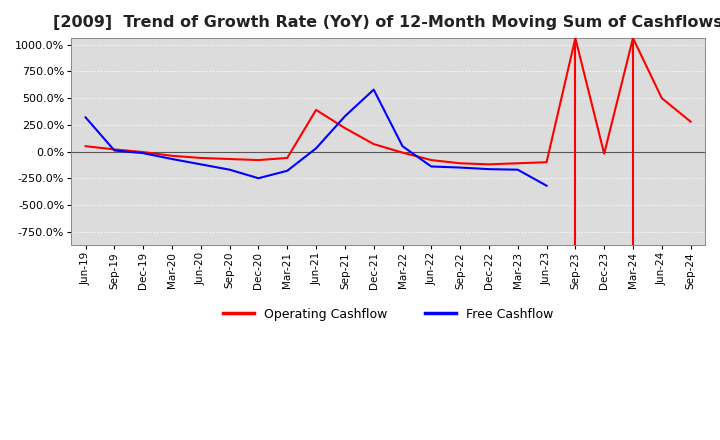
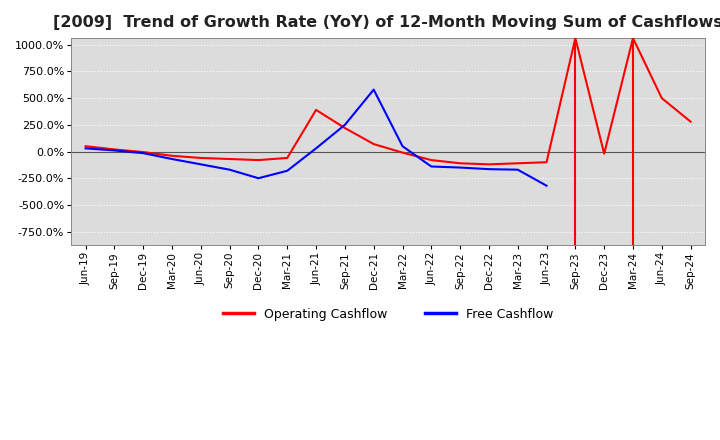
Free Cashflow/Jun-19: 320% -> 30%
Free Cashflow/Sep-21: 330% -> 250%
